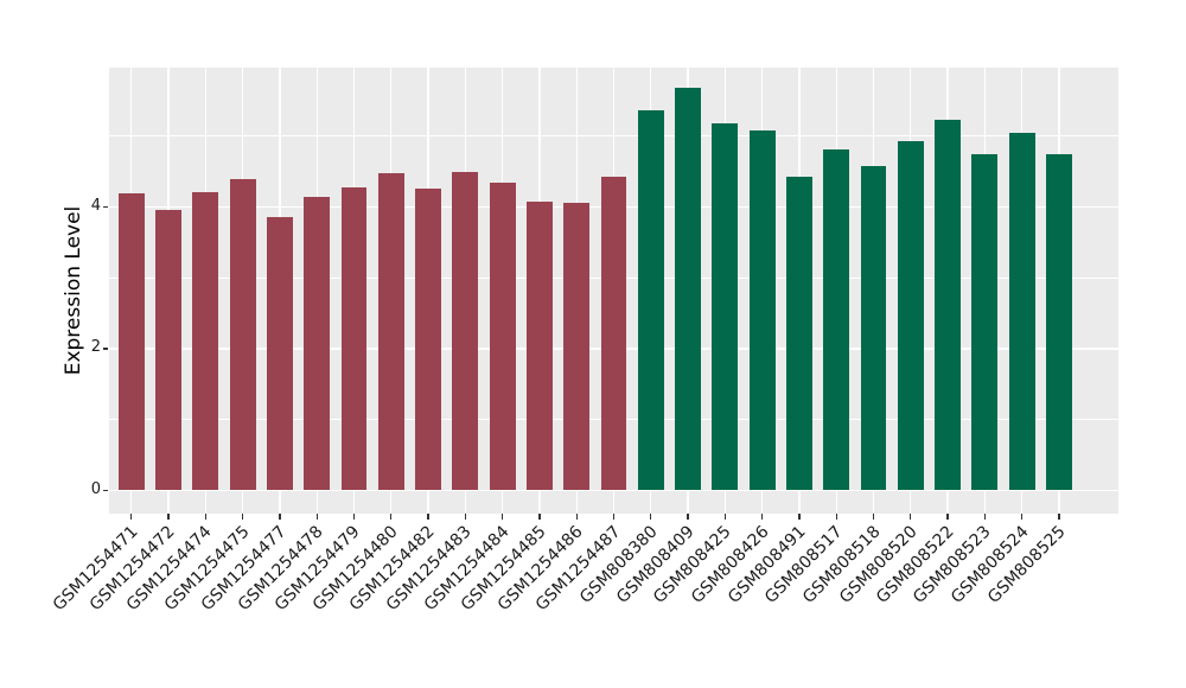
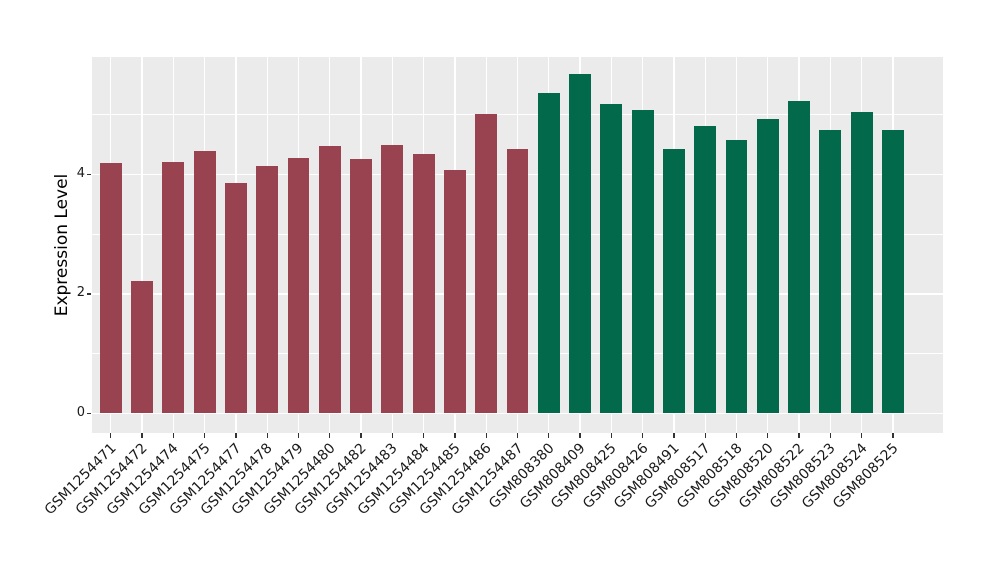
GSM1254472: 4.0 -> 2.2
GSM1254486: 4.0 -> 5.0
